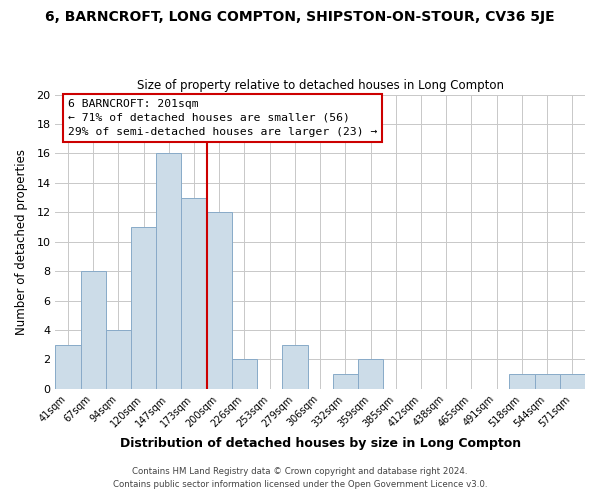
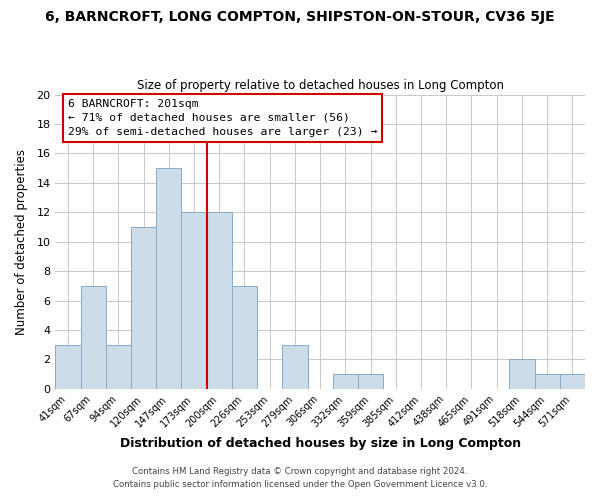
67sqm: 8 -> 7
94sqm: 4 -> 3
147sqm: 16 -> 15
173sqm: 13 -> 12
226sqm: 2 -> 7
359sqm: 2 -> 1
518sqm: 1 -> 2
